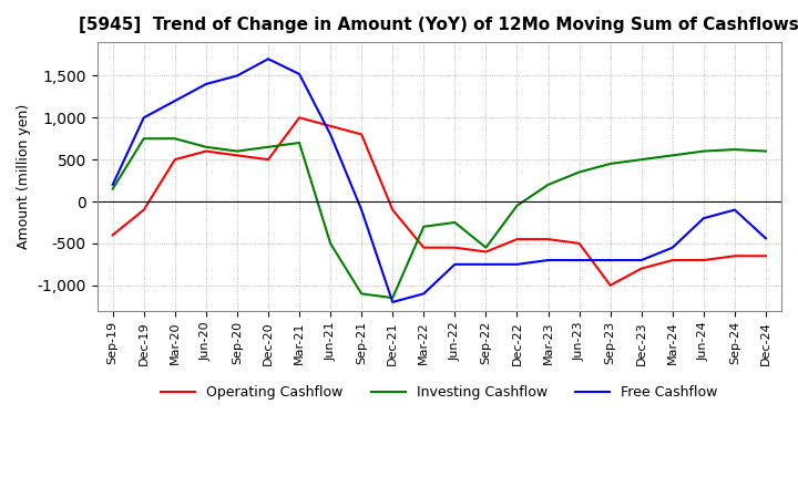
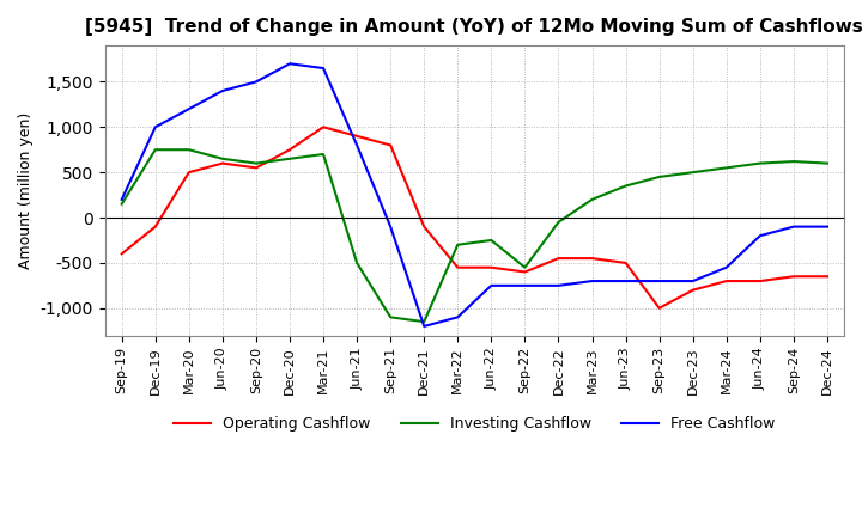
Operating Cashflow/Dec-20: 500 -> 750
Free Cashflow/Mar-21: 1,520 -> 1,650
Free Cashflow/Dec-24: -440 -> -100
